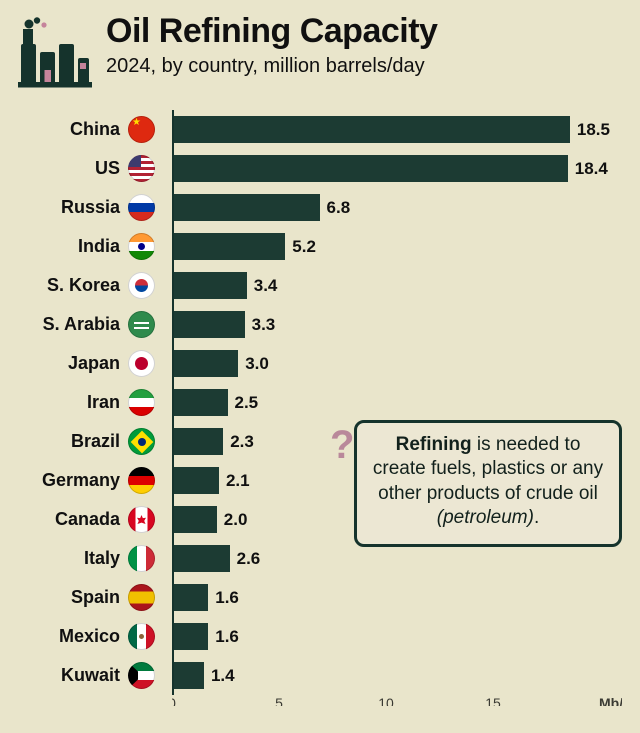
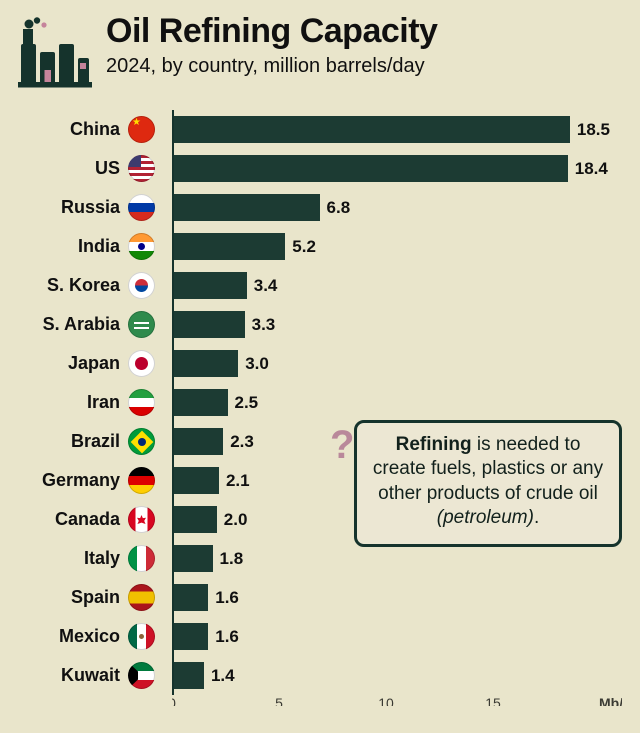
Italy: 2.6 -> 1.8
